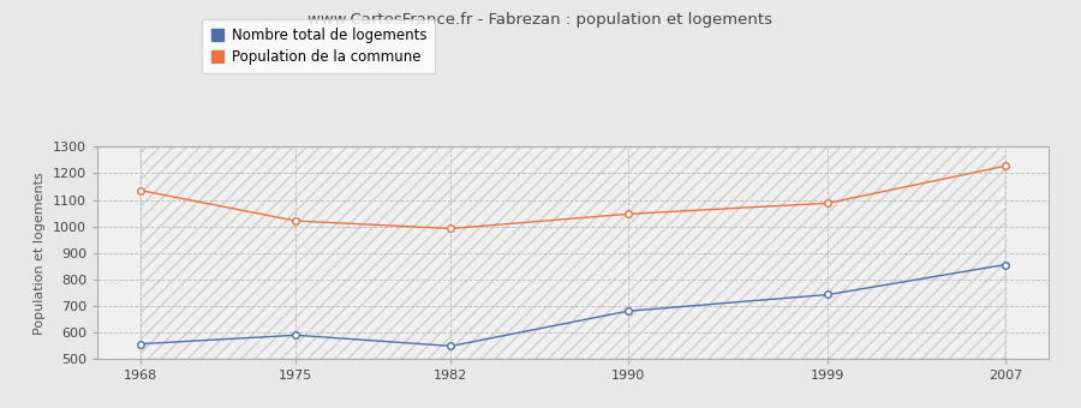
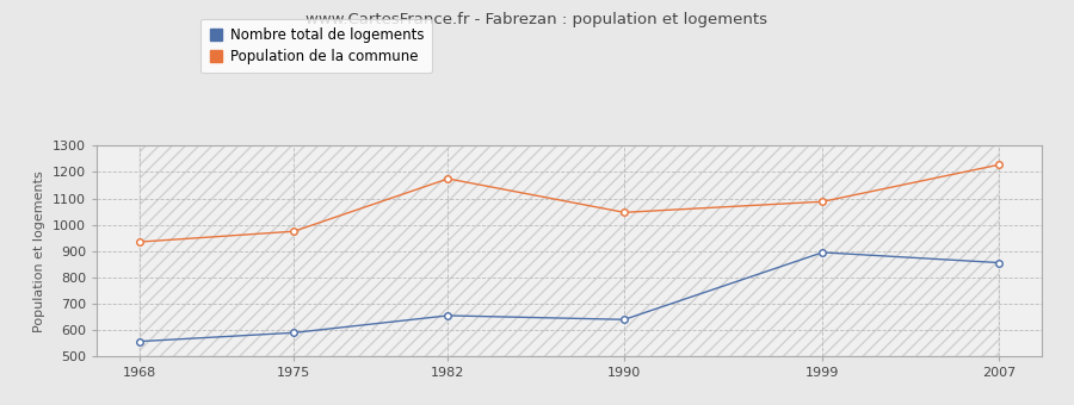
Population de la commune/1968: 1136 -> 935
Population de la commune/1975: 1021 -> 975
Nombre total de logements/1982: 549 -> 655
Population de la commune/1982: 992 -> 1175
Nombre total de logements/1990: 681 -> 640
Nombre total de logements/1999: 743 -> 895
